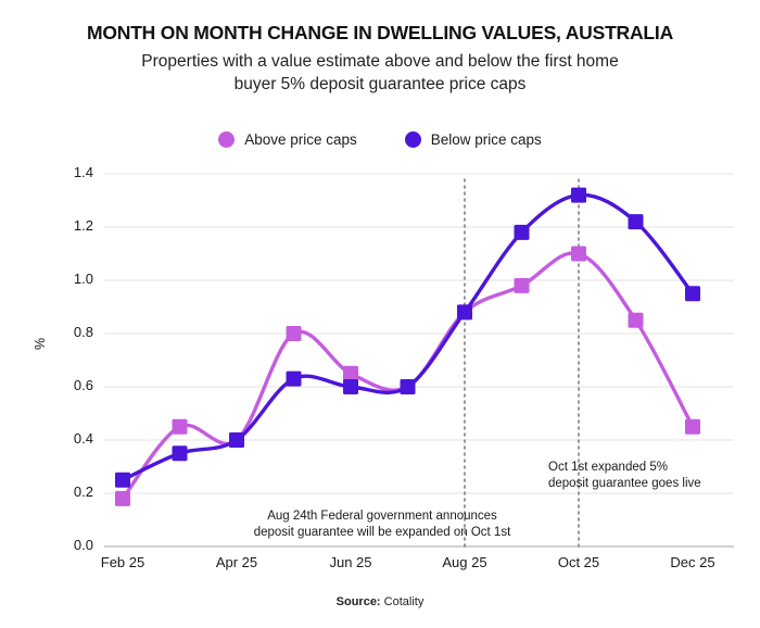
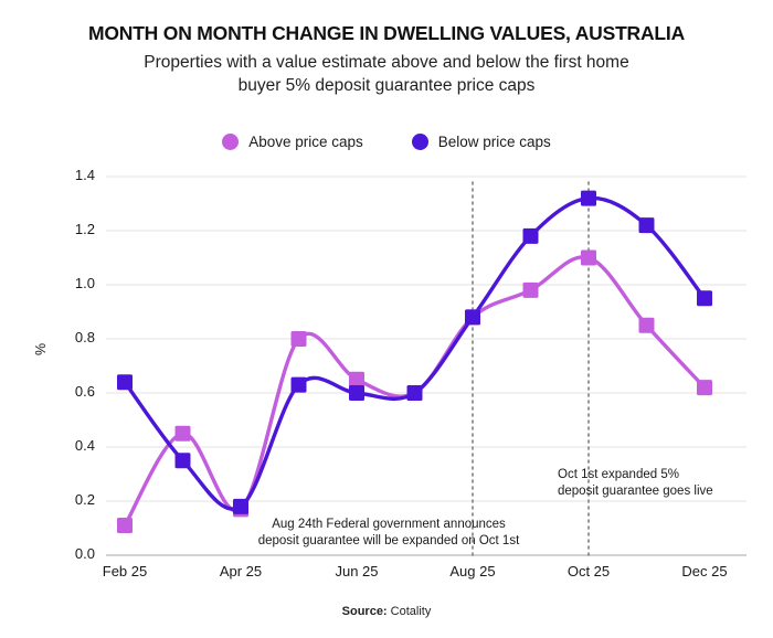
Above price caps/Feb 25: 0.18 -> 0.11
Below price caps/Feb 25: 0.25 -> 0.64
Above price caps/Apr 25: 0.40 -> 0.17
Below price caps/Apr 25: 0.40 -> 0.18
Above price caps/Dec 25: 0.45 -> 0.62
